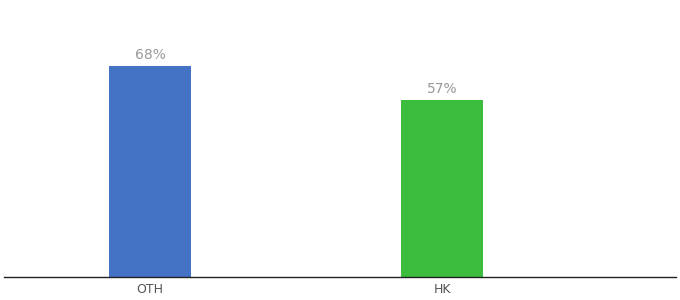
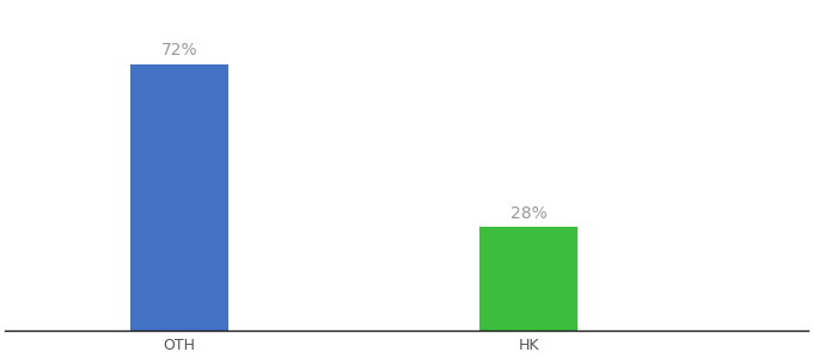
OTH: 68% -> 72%
HK: 57% -> 28%
